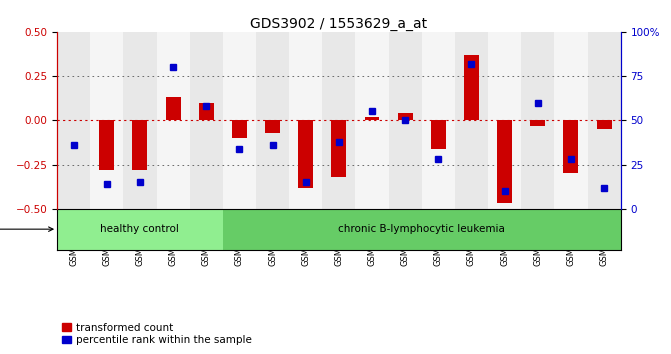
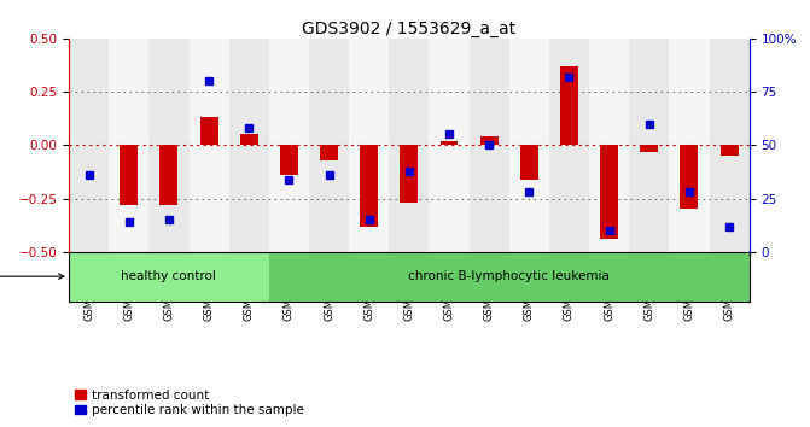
GSM658014: 0.10 -> 0.05
GSM658015: -0.10 -> -0.14
GSM658018: -0.32 -> -0.27
GSM658023: -0.47 -> -0.44
